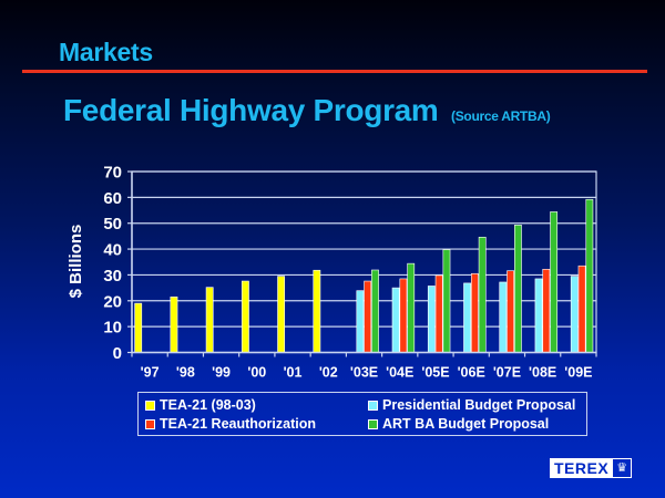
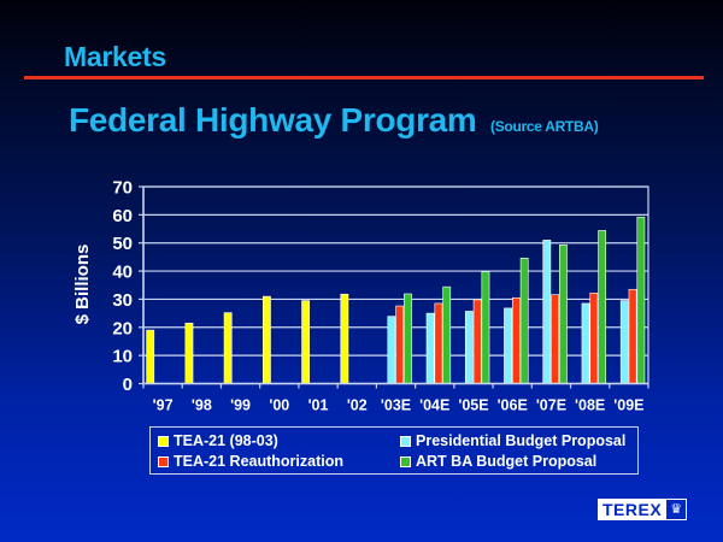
TEA-21 (98-03)/'00: 28 -> 31
Presidential Budget Proposal/'07E: 27 -> 51
